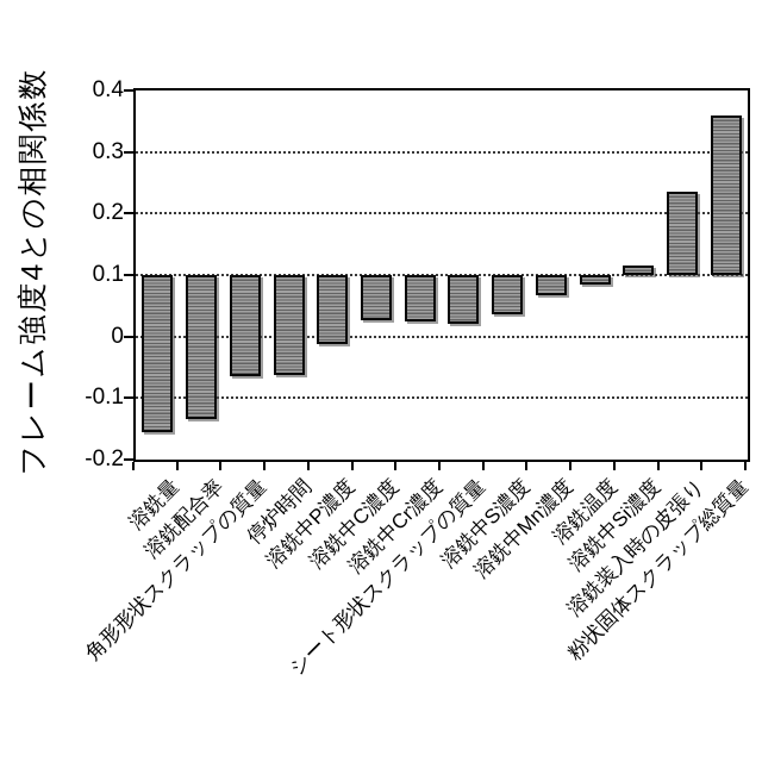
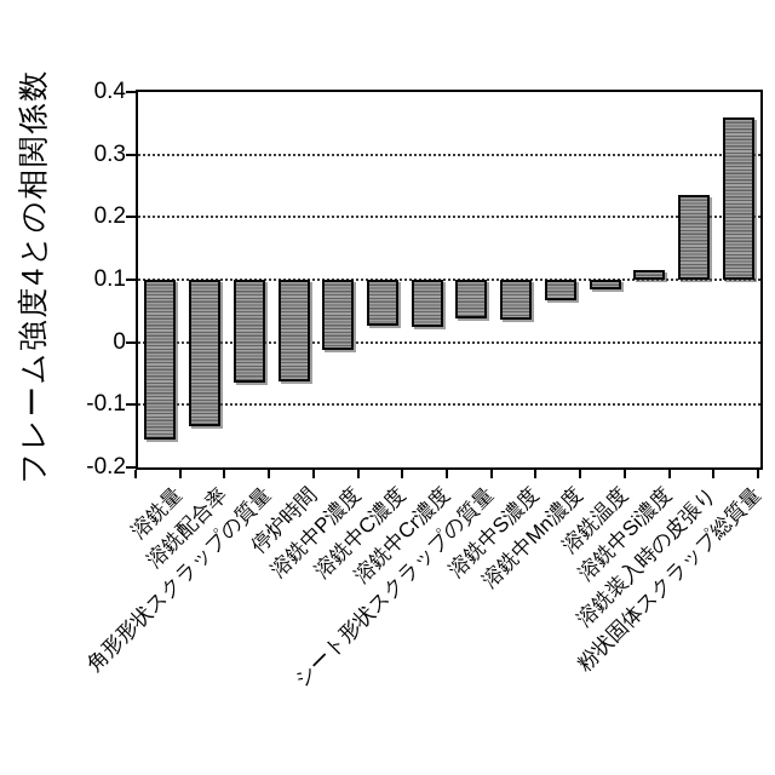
シート形状スクラップの質量: 0.02 -> 0.04
